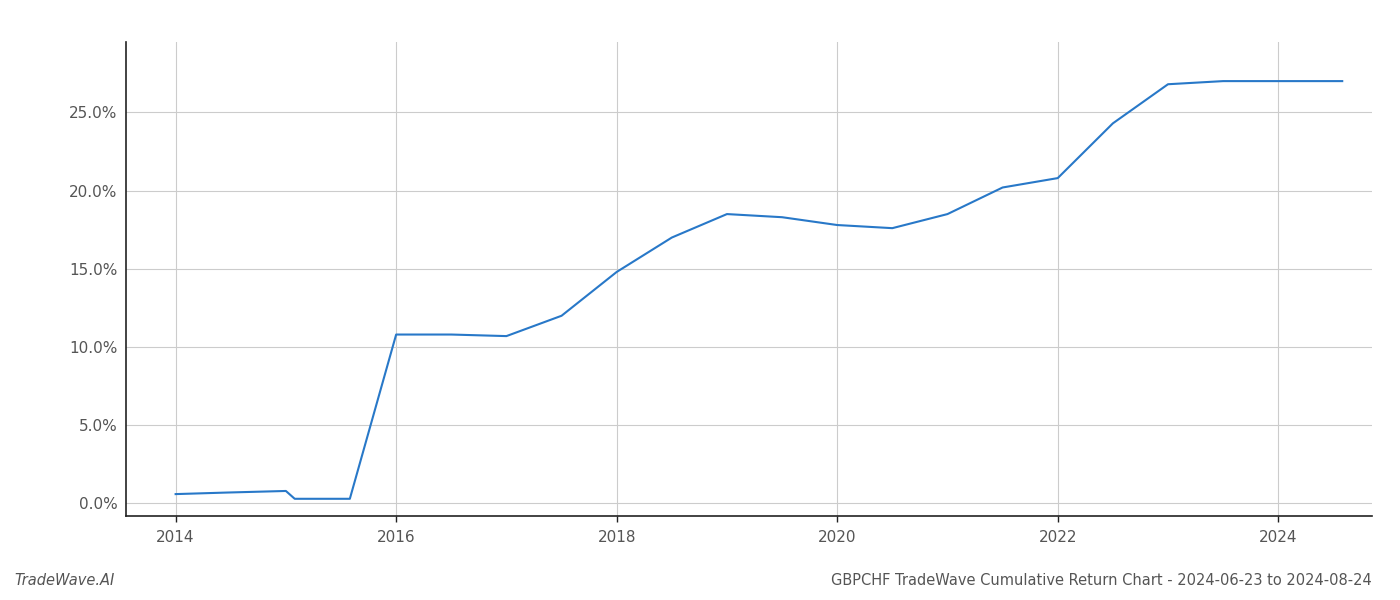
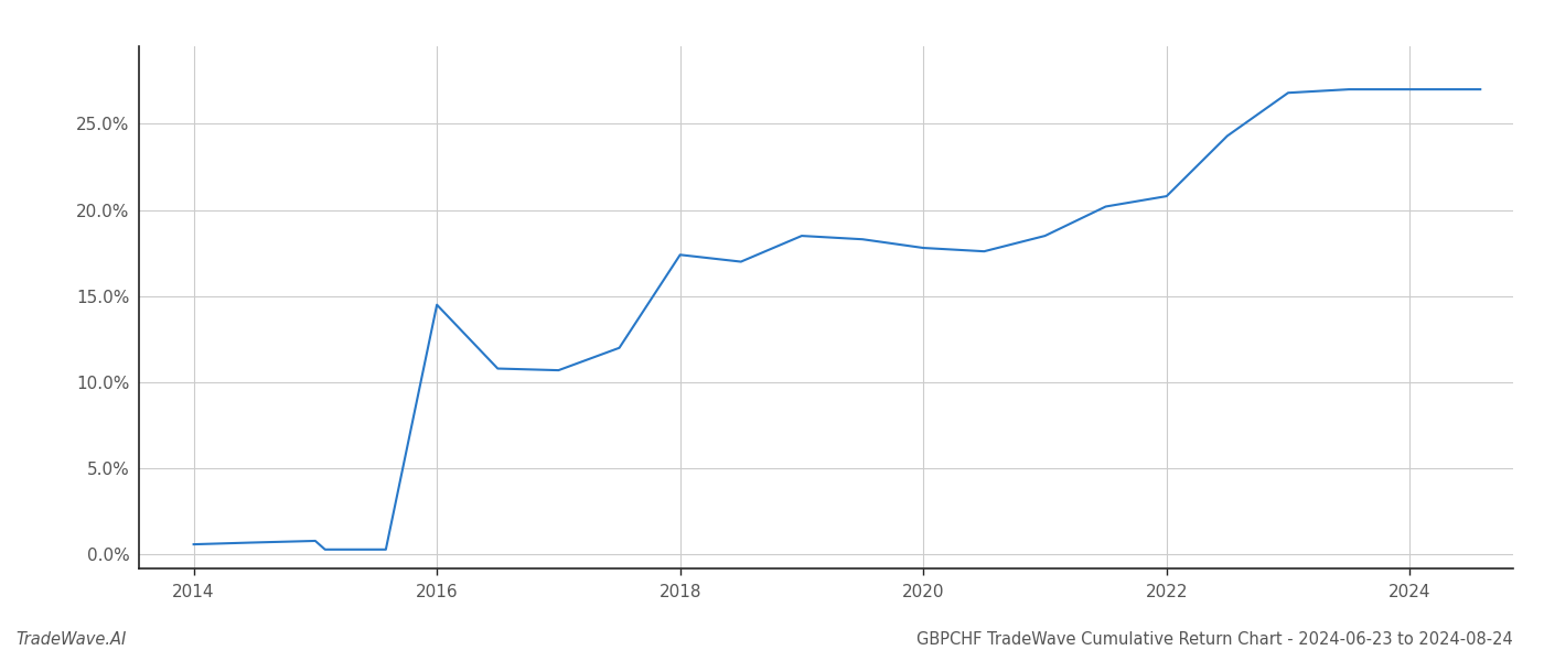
2016: 10.8% -> 14.5%
2018: 14.8% -> 17.4%
